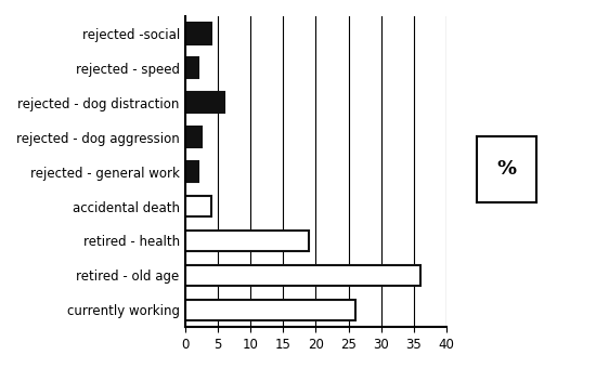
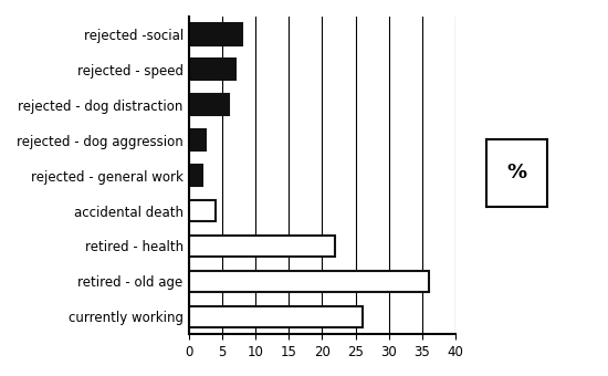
rejected -social: 4.0 -> 8.0
rejected - speed: 2.0 -> 7.0
retired - health: 19.0 -> 22.0
